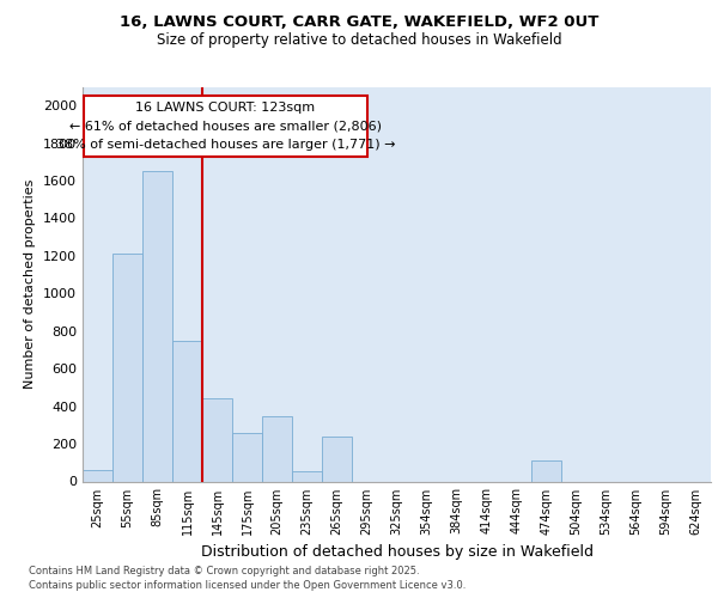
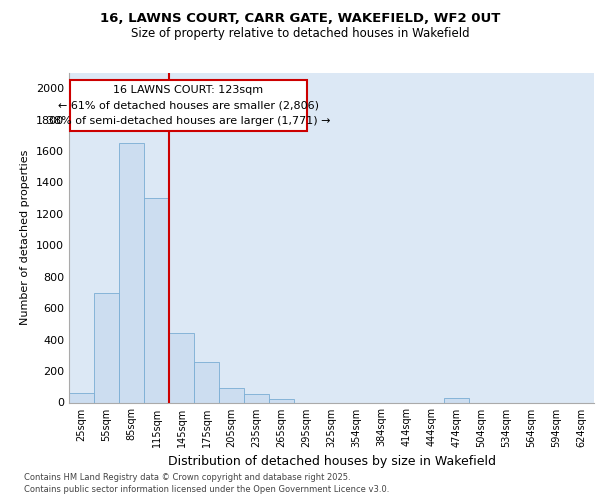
55sqm: 1210 -> 700
115sqm: 750 -> 1300
205sqm: 350 -> 90
265sqm: 240 -> 20
474sqm: 110 -> 30
